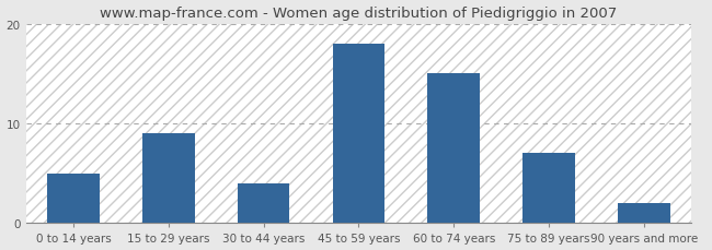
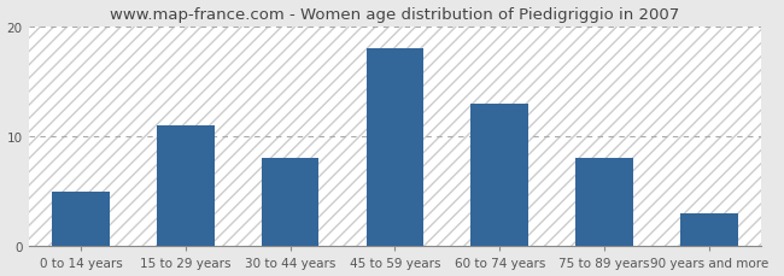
15 to 29 years: 9 -> 11
30 to 44 years: 4 -> 8
60 to 74 years: 15 -> 13
75 to 89 years: 7 -> 8
90 years and more: 2 -> 3
